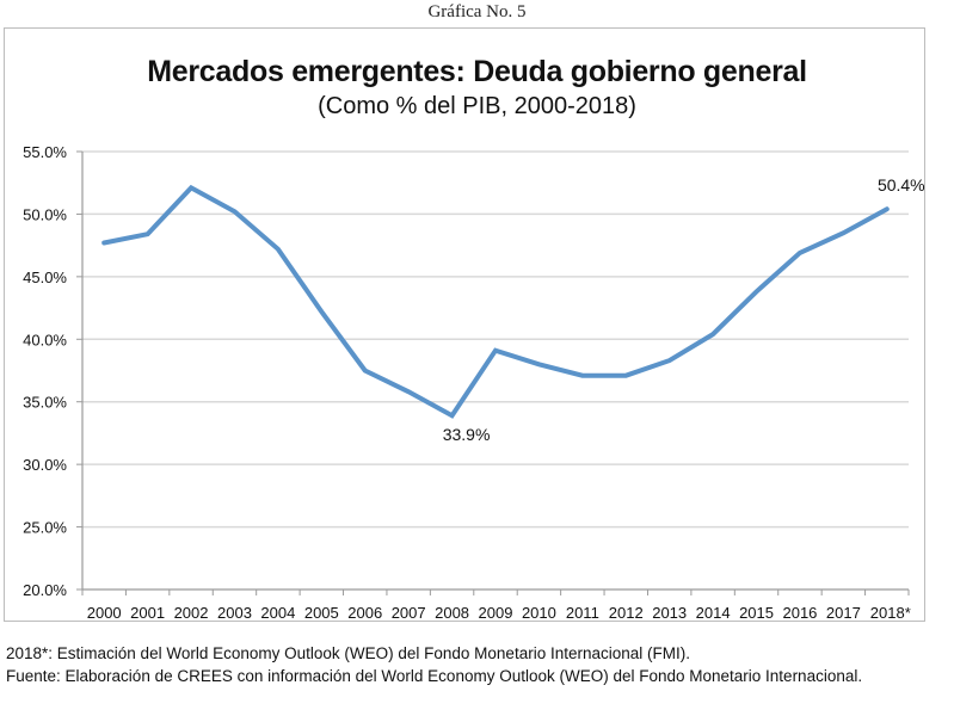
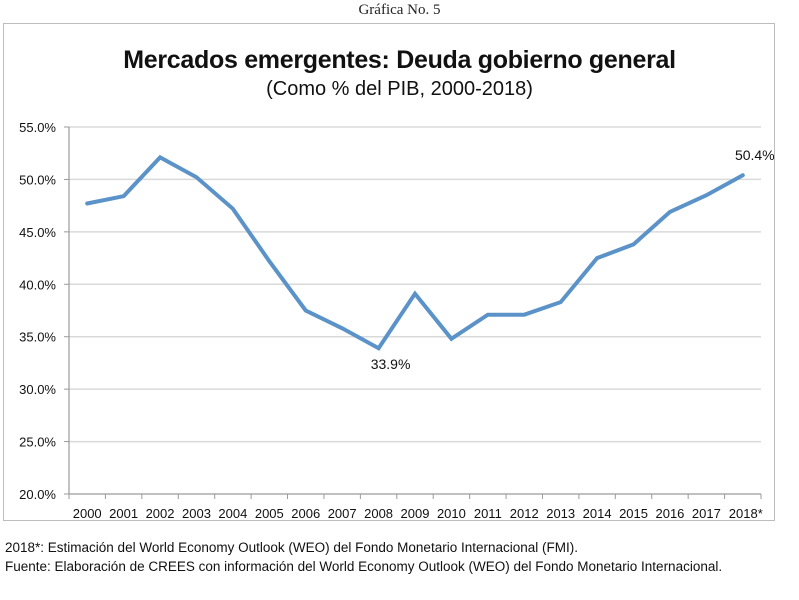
2010: 38.0% -> 34.8%
2014: 40.4% -> 42.5%
